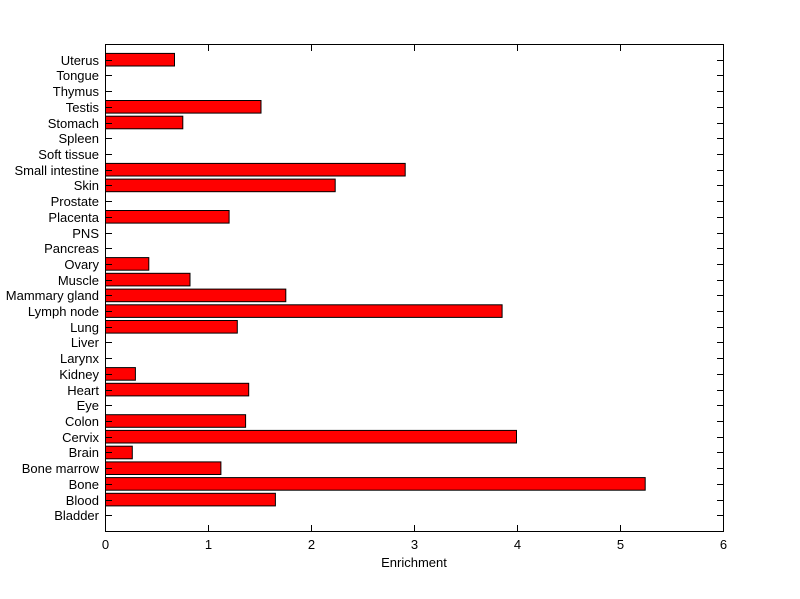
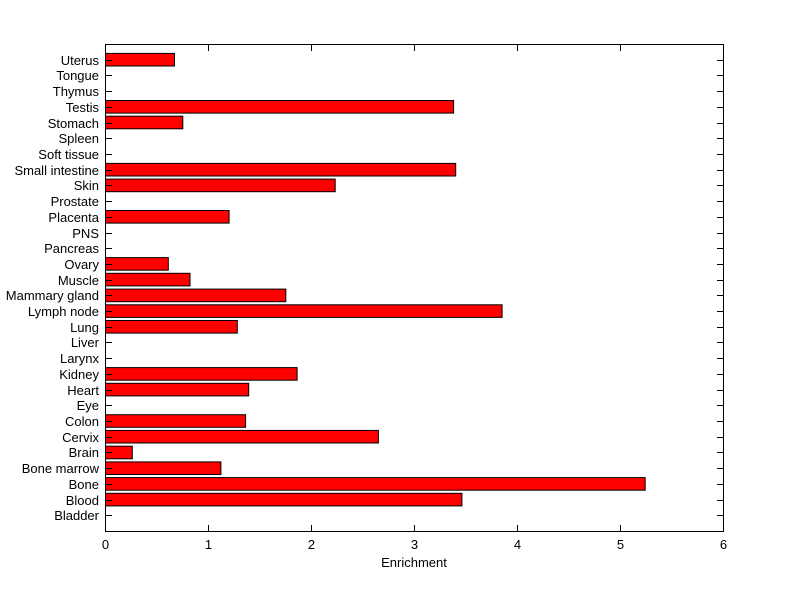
Testis: 1.51 -> 3.38
Small intestine: 2.91 -> 3.40
Ovary: 0.42 -> 0.61
Kidney: 0.29 -> 1.86
Cervix: 3.99 -> 2.65
Blood: 1.65 -> 3.46
